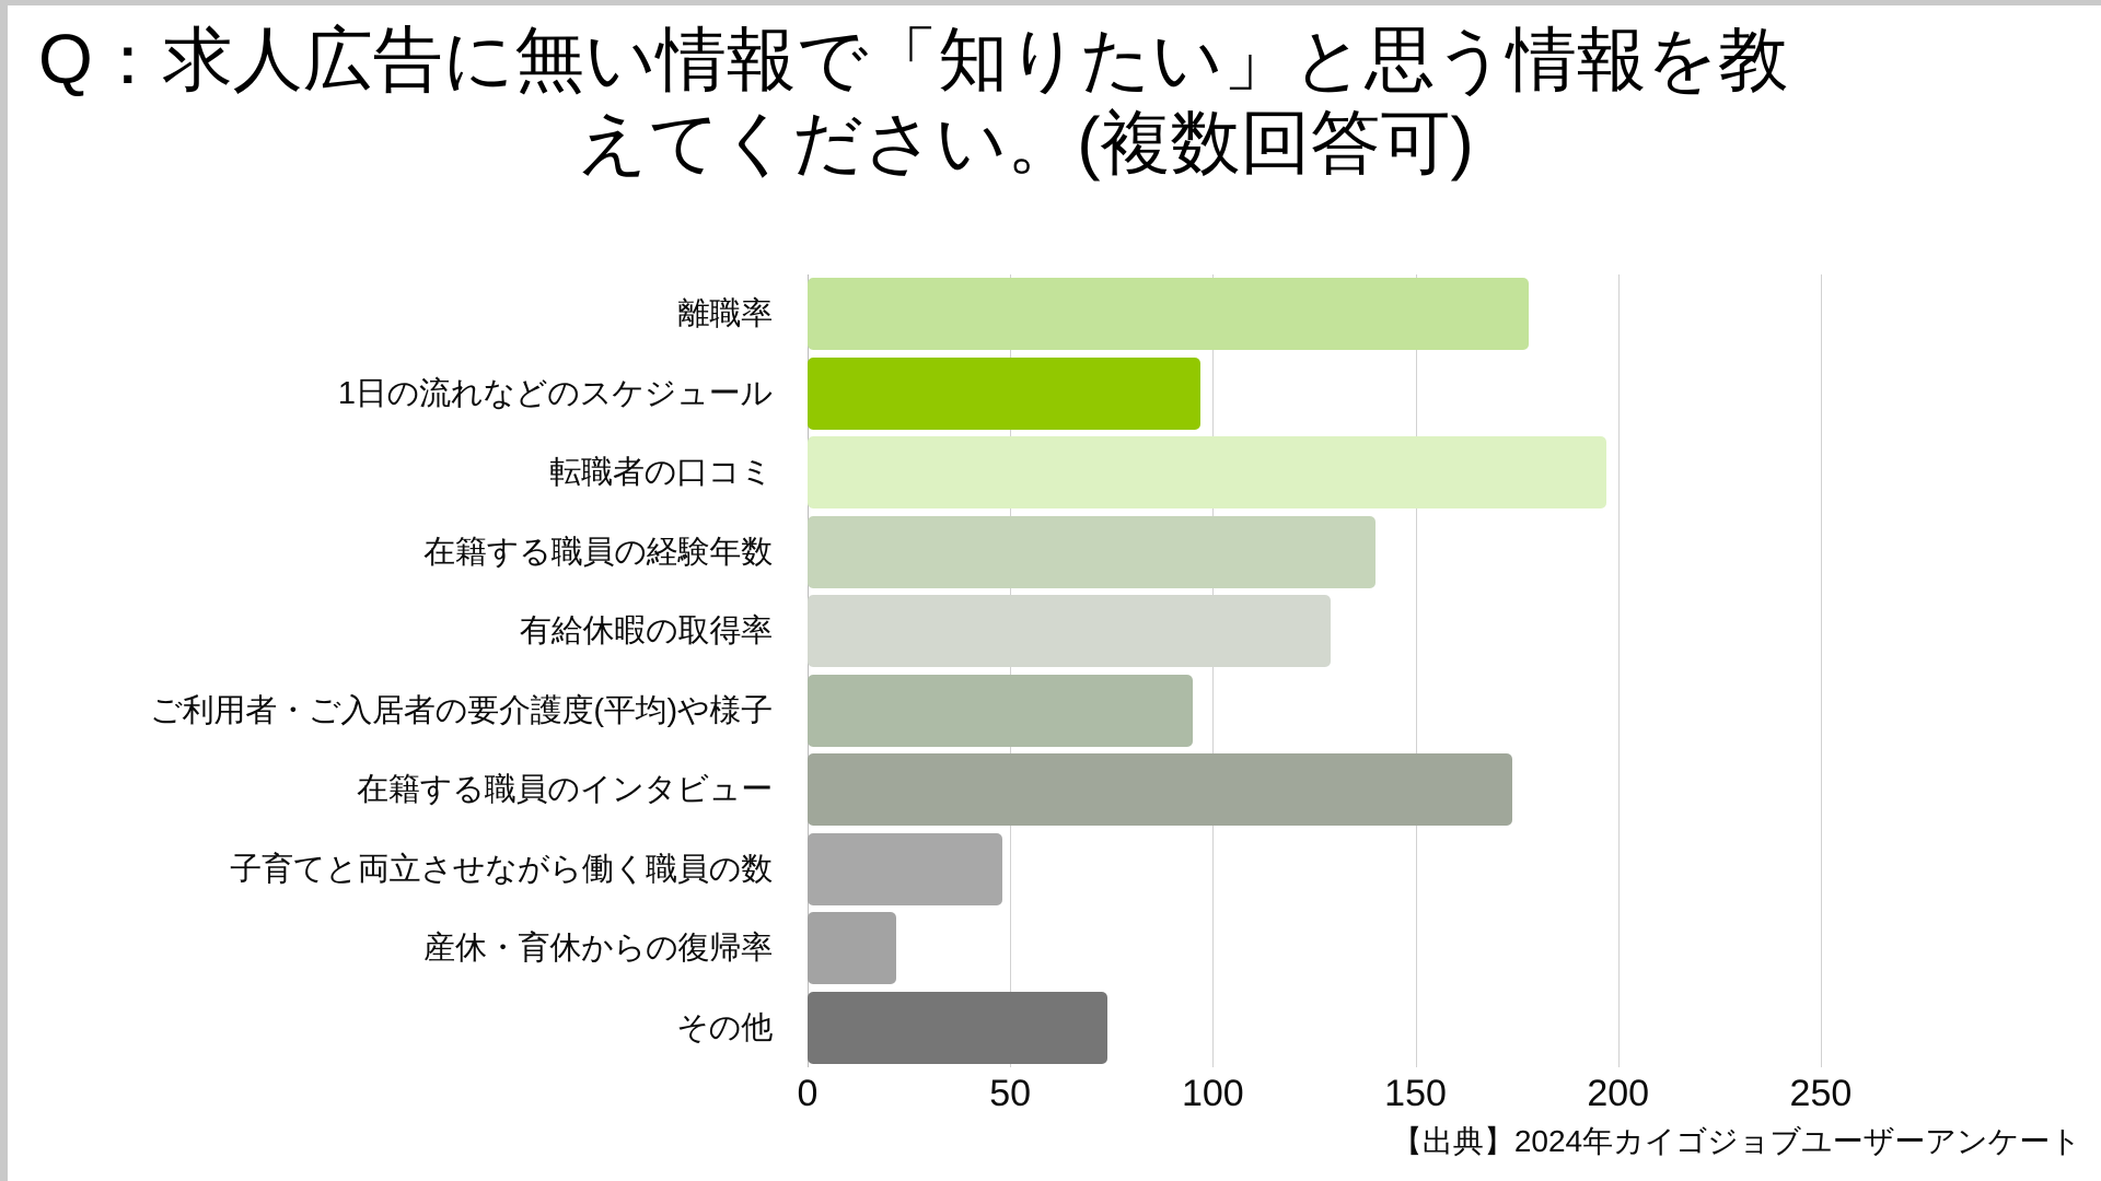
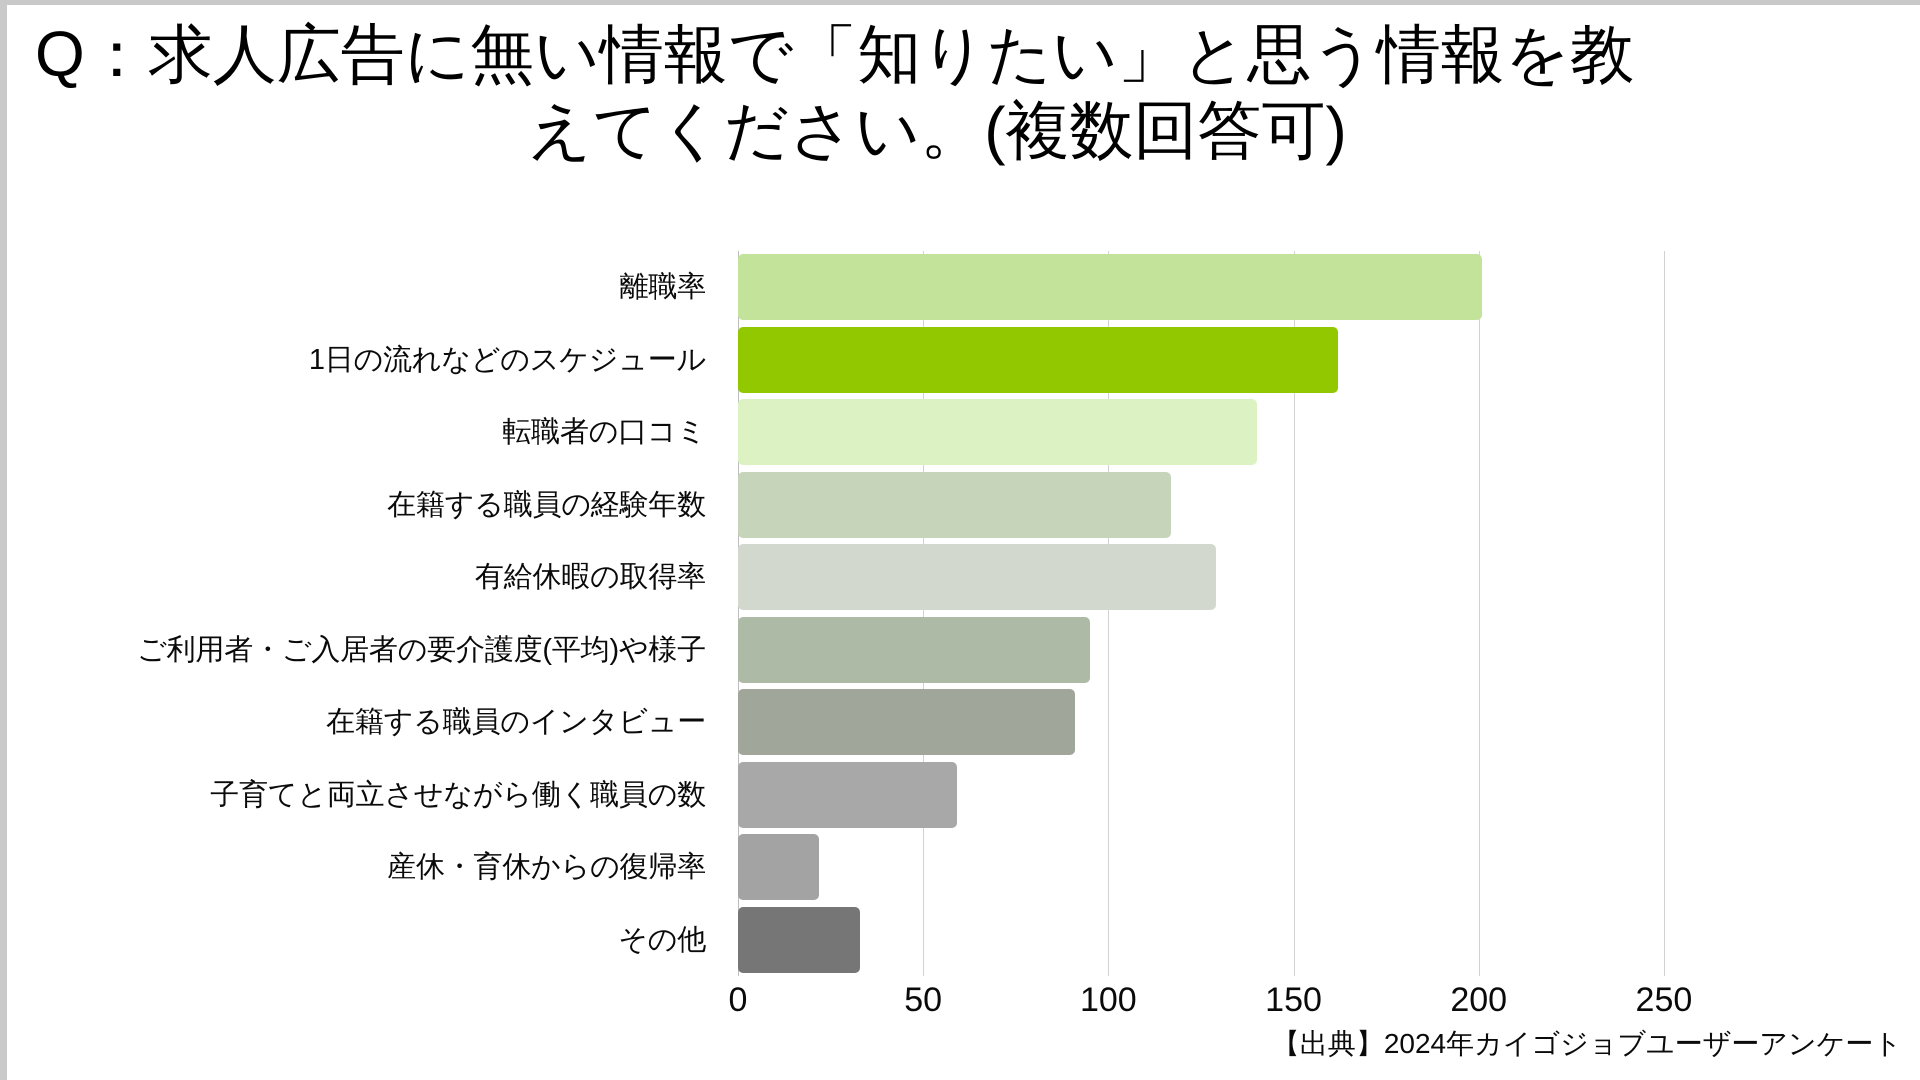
離職率: 178 -> 201
1日の流れなどのスケジュール: 97 -> 162
転職者の口コミ: 197 -> 140
在籍する職員の経験年数: 140 -> 117
在籍する職員のインタビュー: 174 -> 91
子育てと両立させながら働く職員の数: 48 -> 59
その他: 74 -> 33
